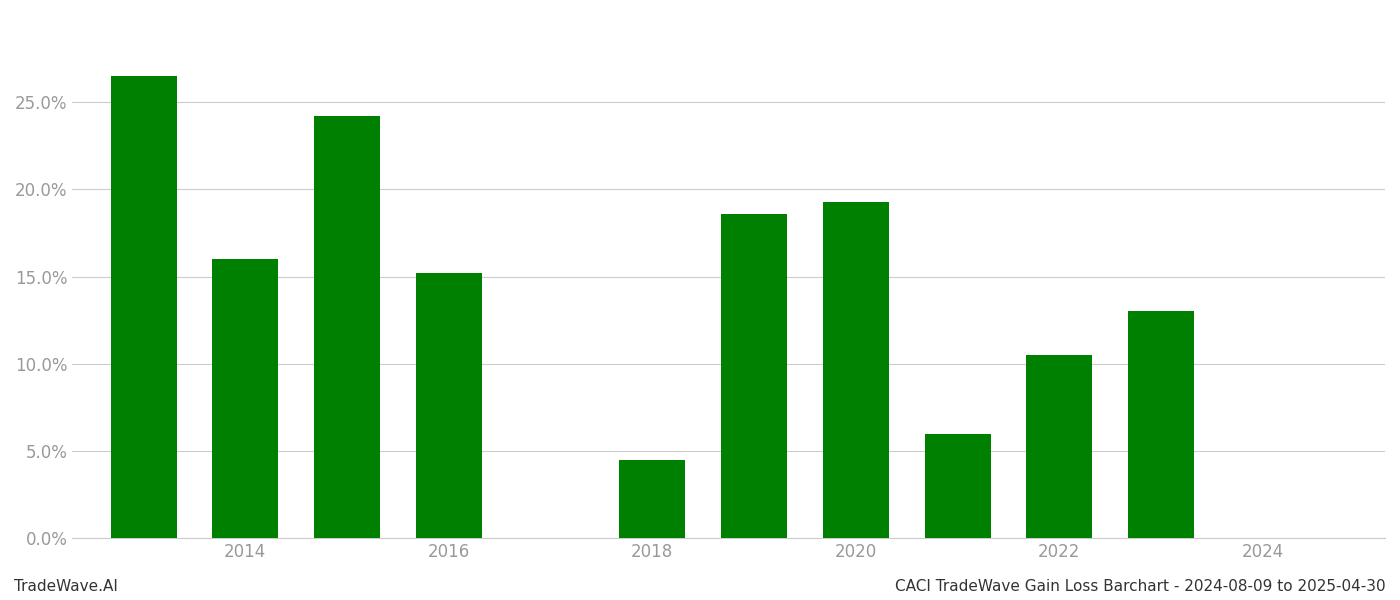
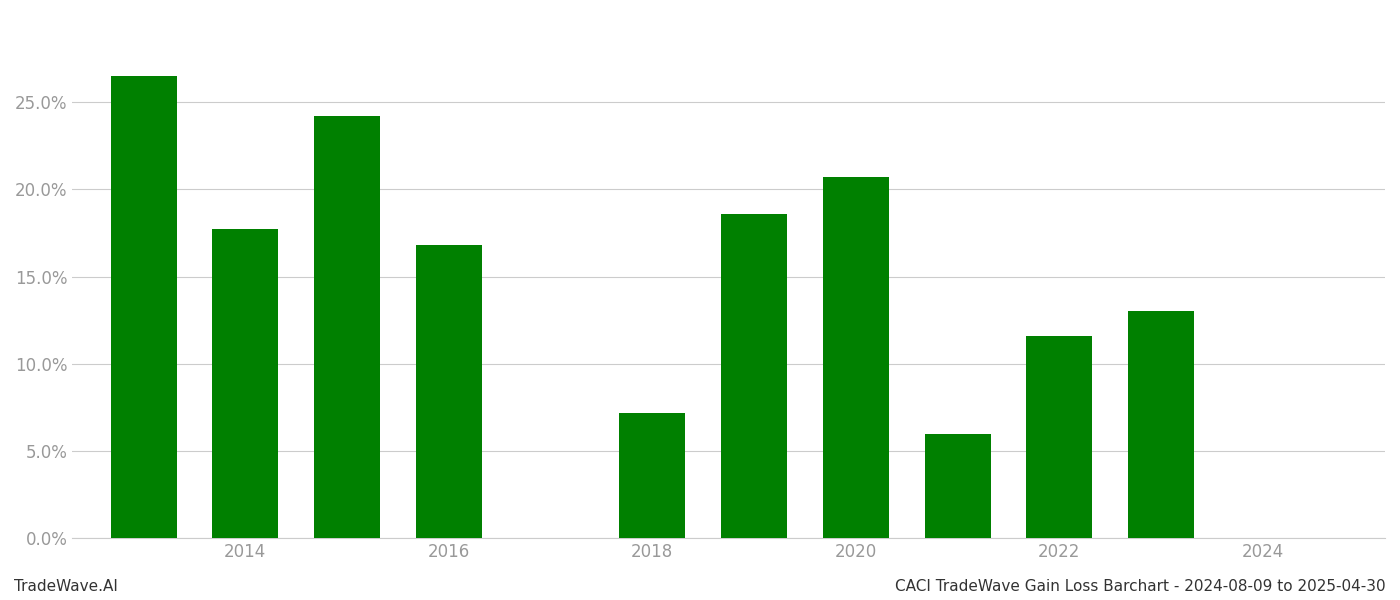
2014: 16.0% -> 17.7%
2016: 15.2% -> 16.8%
2018: 4.5% -> 7.2%
2020: 19.3% -> 20.7%
2022: 10.5% -> 11.6%
